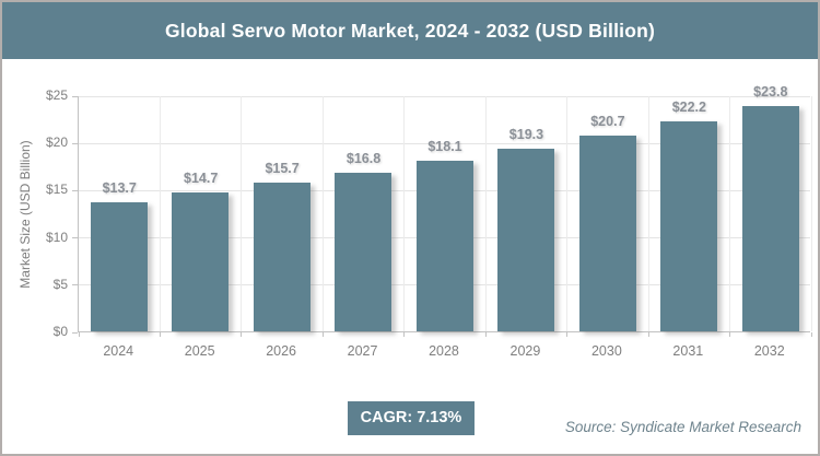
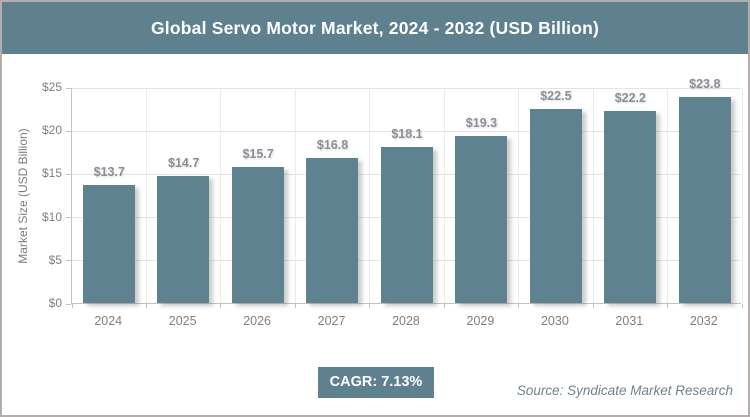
2030: $20.7 -> $22.5
